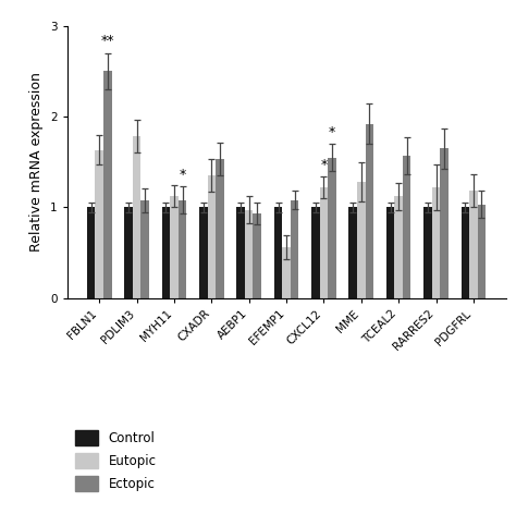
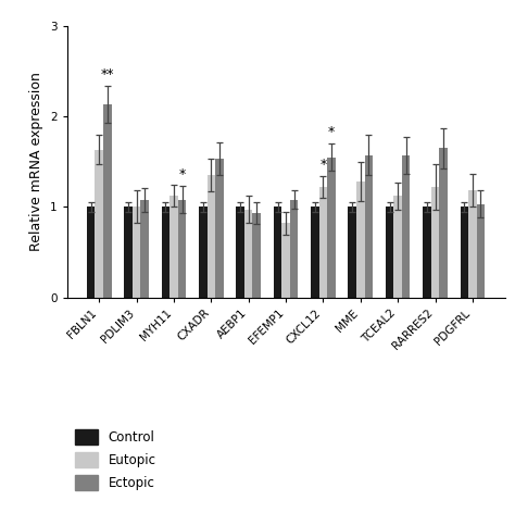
Ectopic/FBLN1: 2.50 -> 2.13
Eutopic/PDLIM3: 1.78 -> 1.00
Eutopic/EFEMP1: 0.56 -> 0.82
Ectopic/MME: 1.92 -> 1.57
